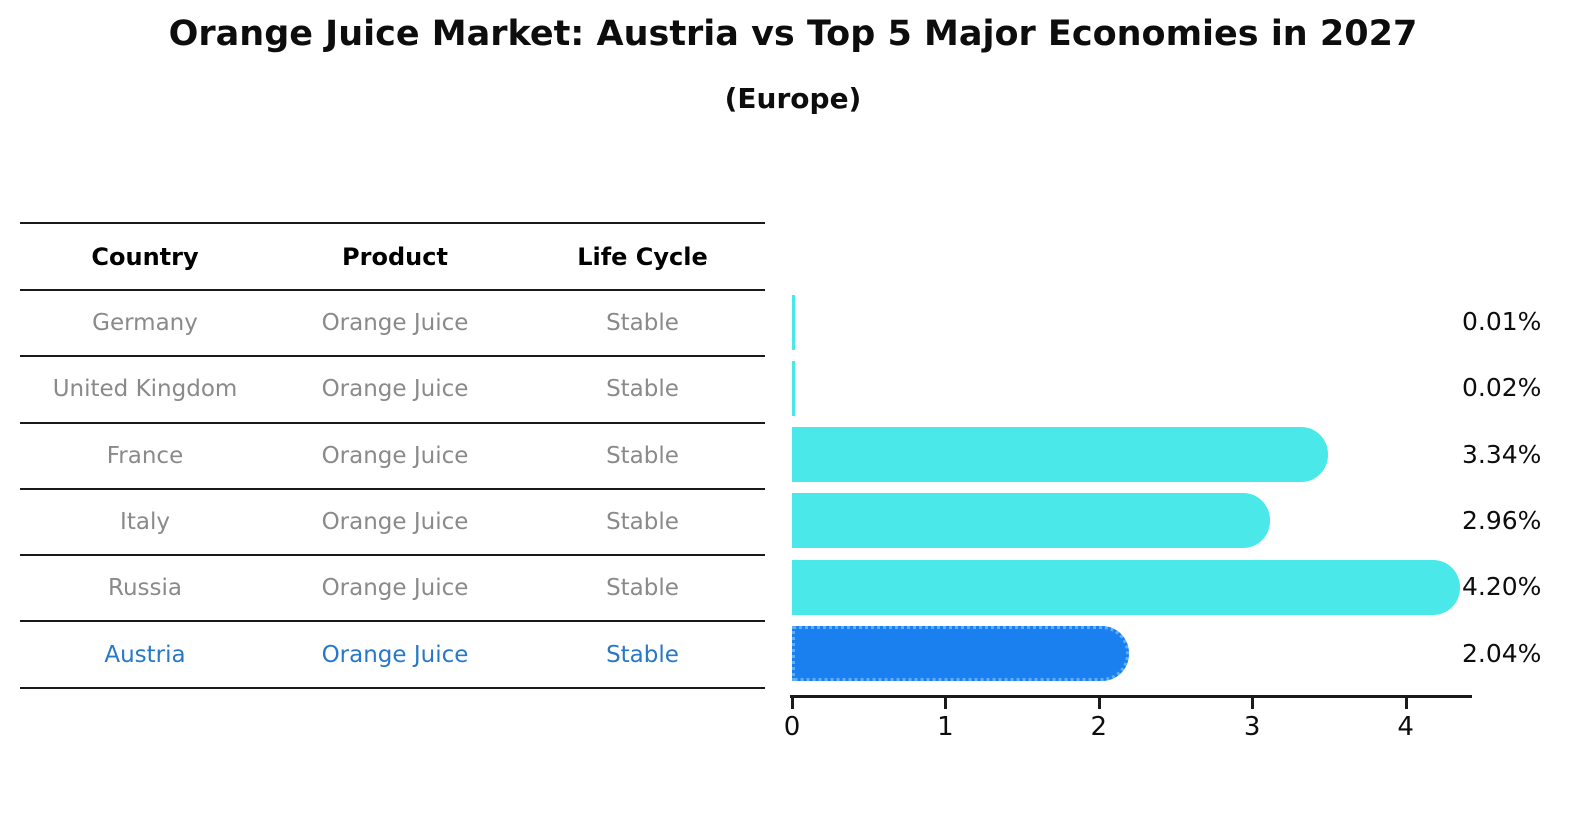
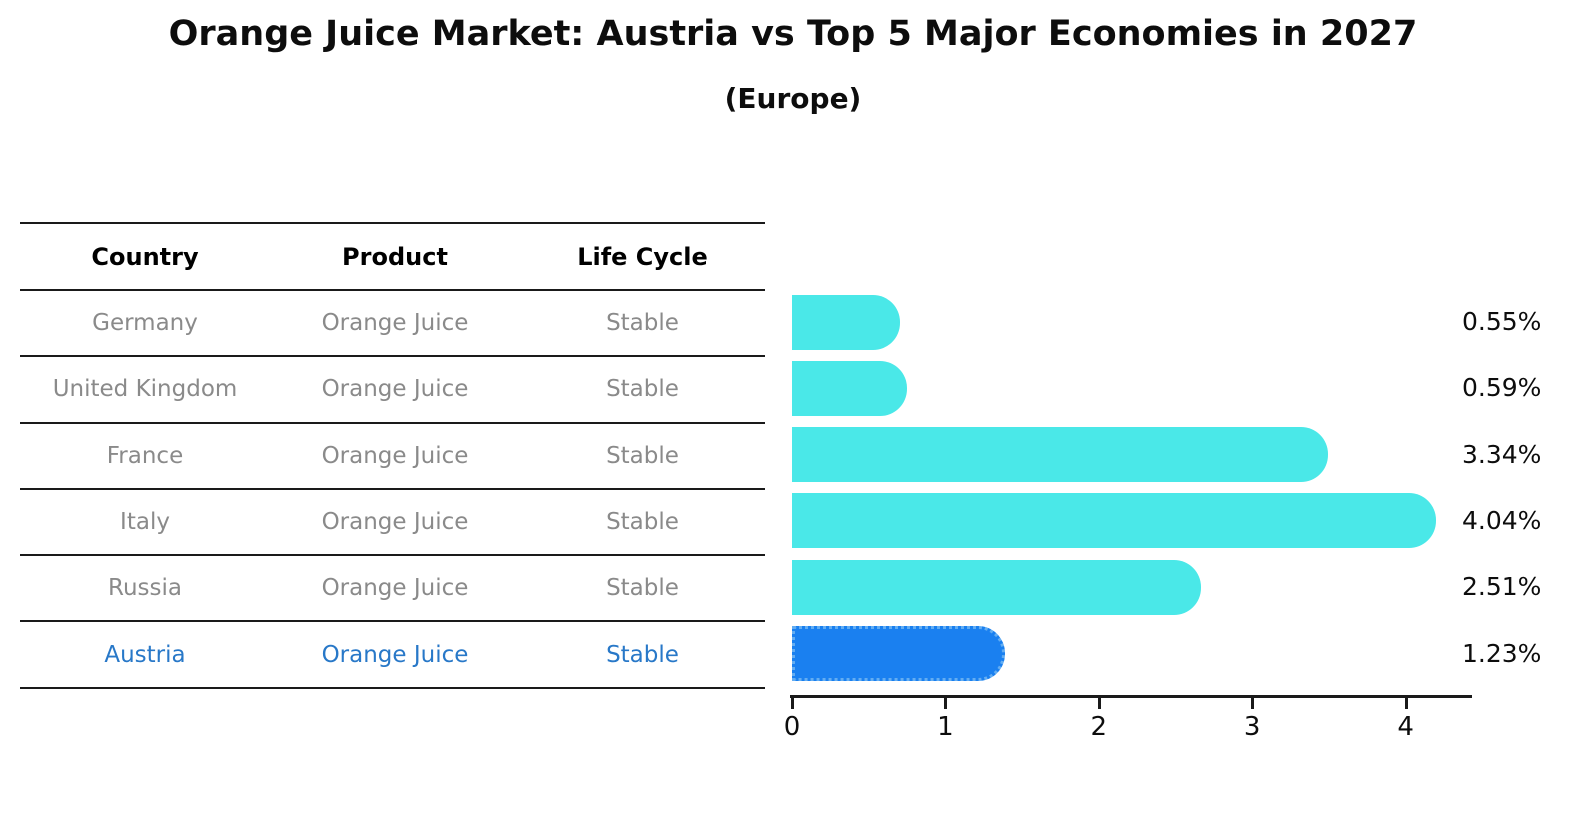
Germany: 0.01% -> 0.55%
United Kingdom: 0.02% -> 0.59%
Italy: 2.96% -> 4.04%
Russia: 4.20% -> 2.51%
Austria: 2.04% -> 1.23%
